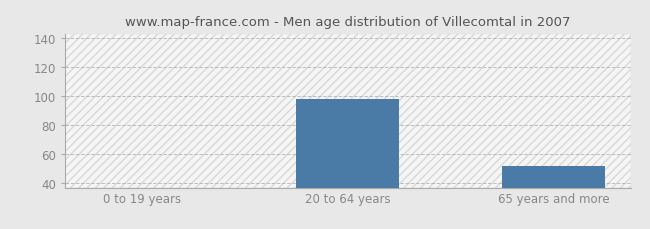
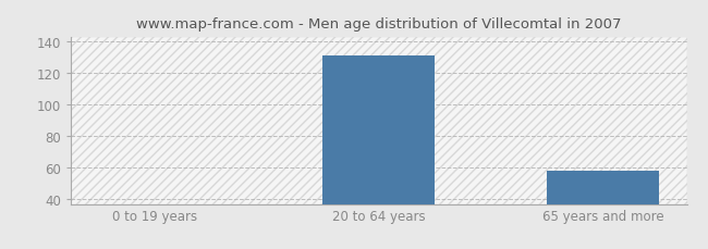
20 to 64 years: 98 -> 131
65 years and more: 52 -> 58
